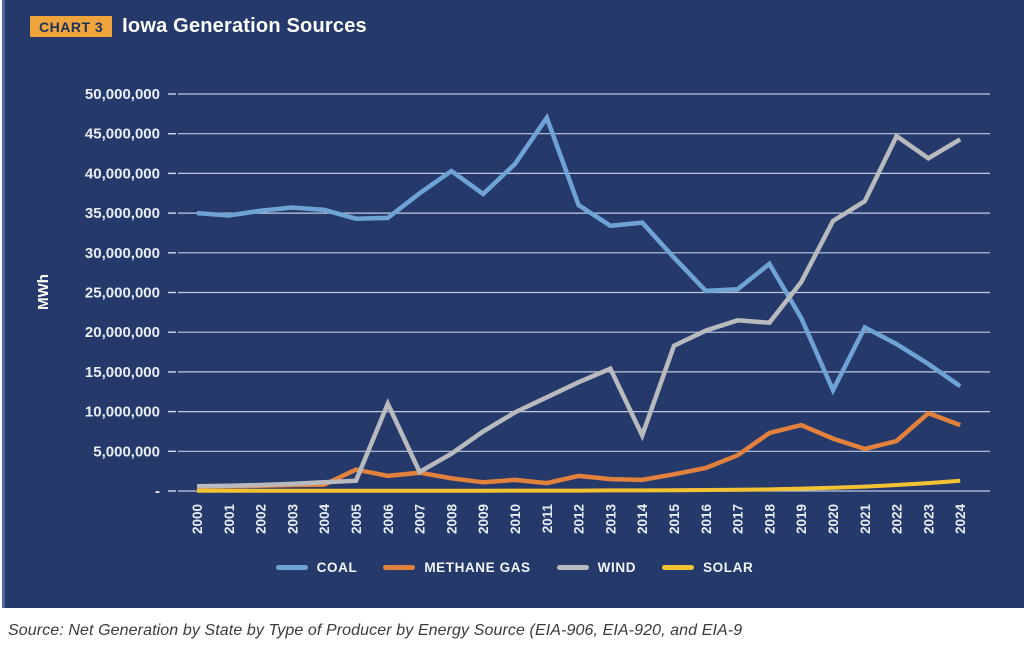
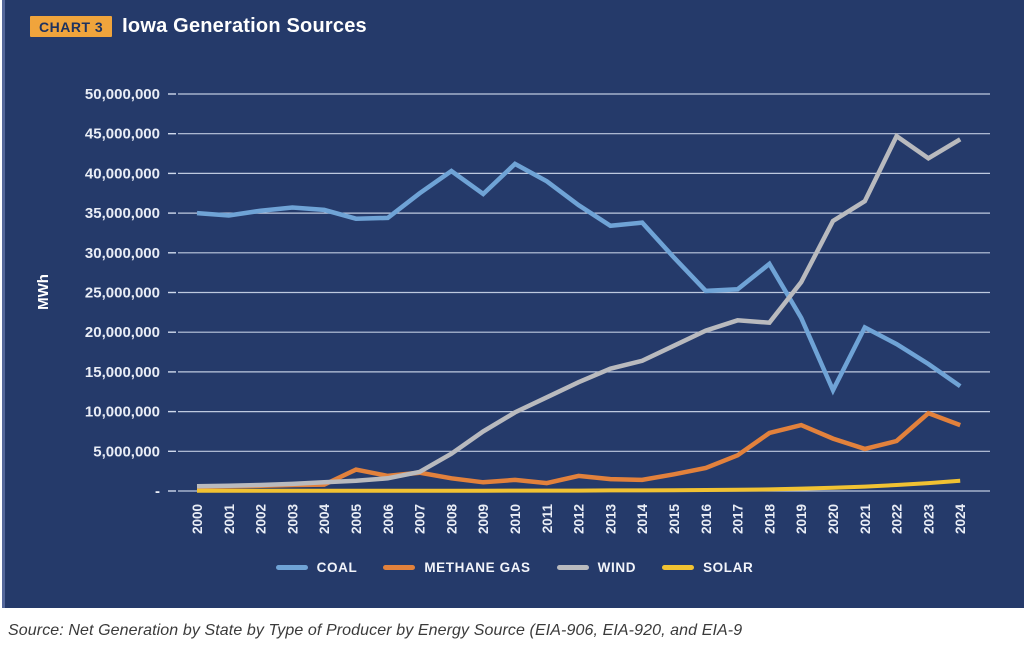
WIND/2006: 11000000 -> 2000000
COAL/2011: 47000000 -> 39000000
WIND/2014: 7000000 -> 16000000
